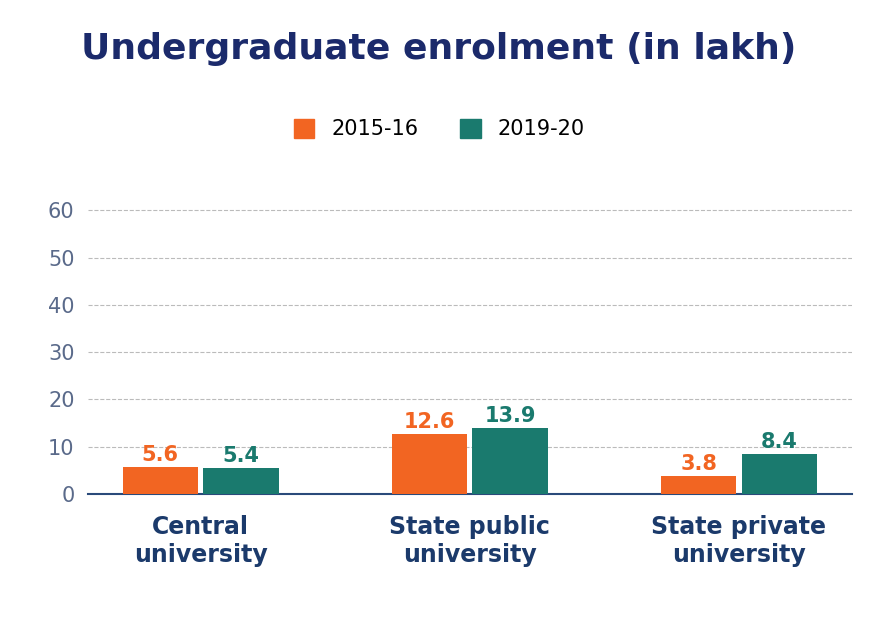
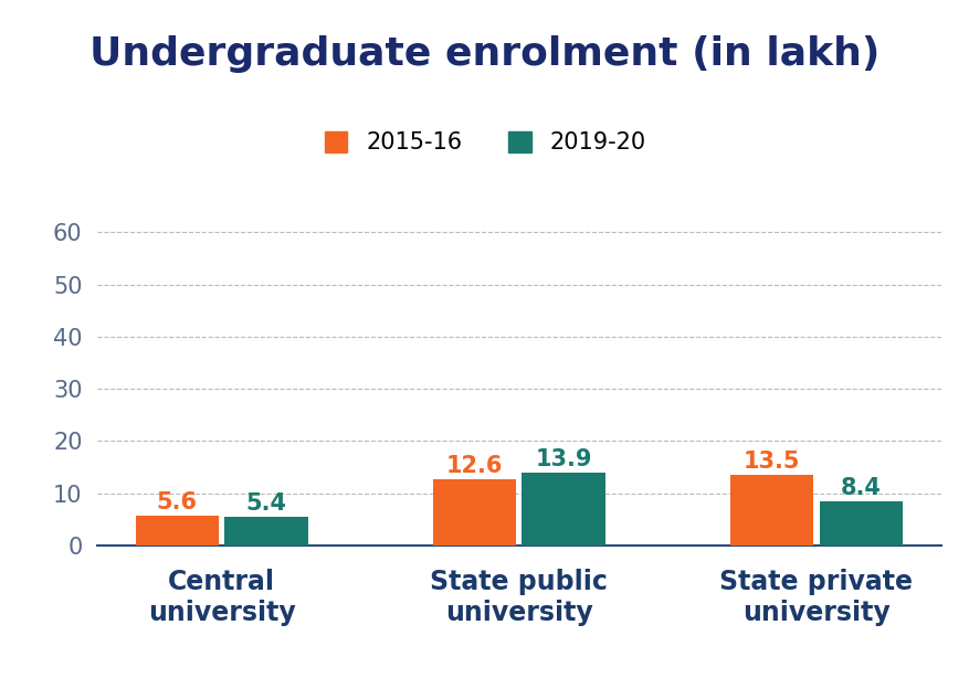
2015-16/State private university: 3.8 -> 13.5
